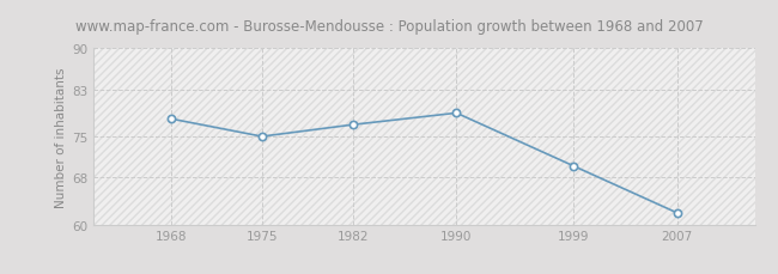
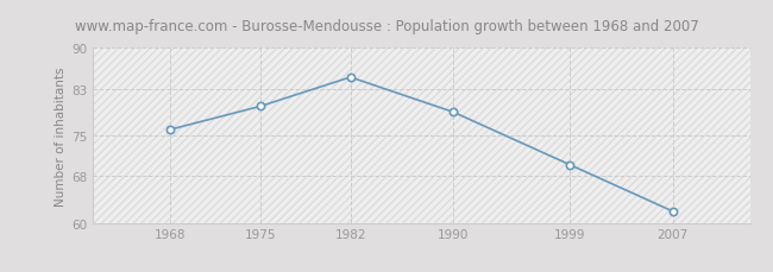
1968: 78 -> 76
1975: 75 -> 80
1982: 77 -> 85
